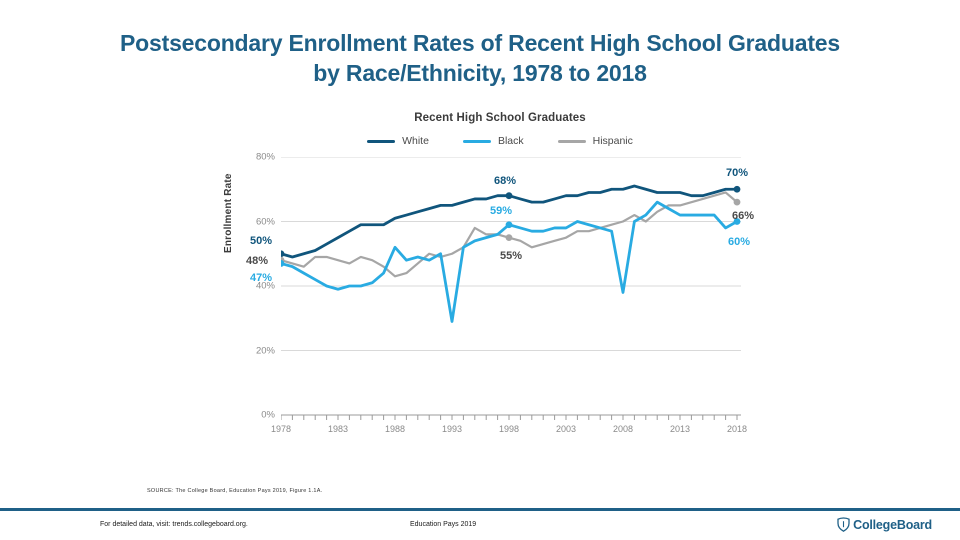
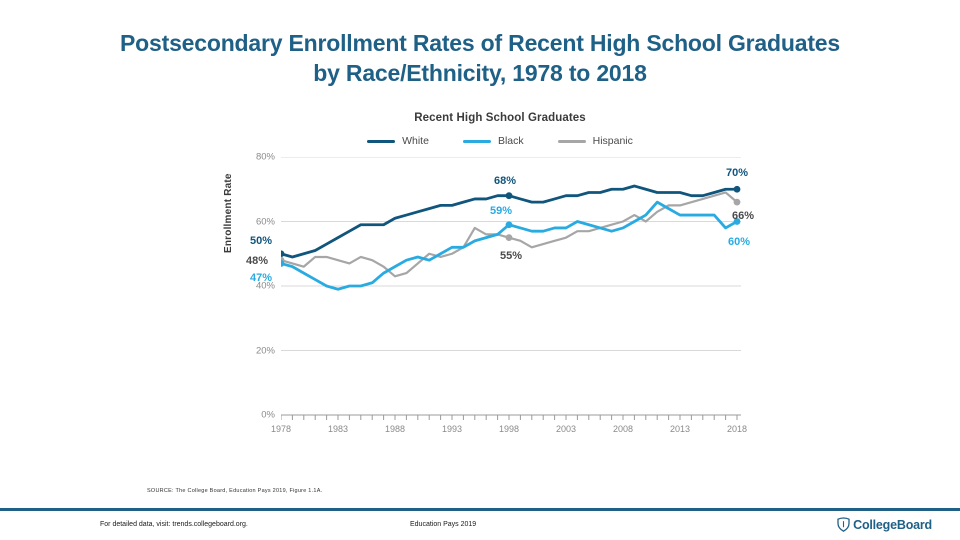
Black/1988: 52% -> 46%
Black/1993: 29% -> 52%
Black/2008: 38% -> 58%
